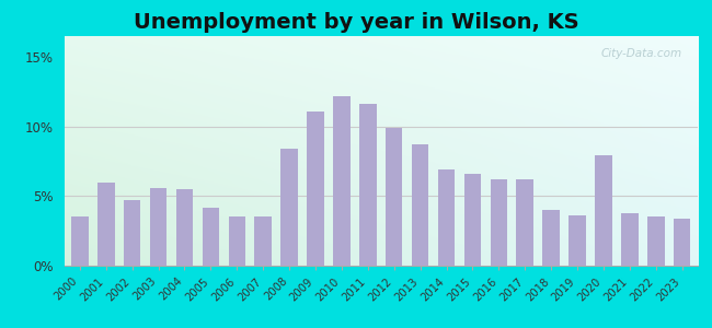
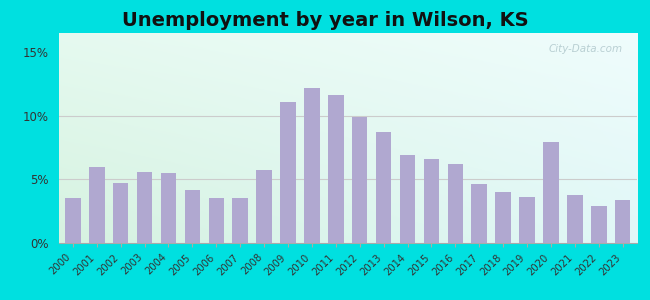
2008: 8.4% -> 5.7%
2017: 6.2% -> 4.6%
2022: 3.5% -> 2.9%
